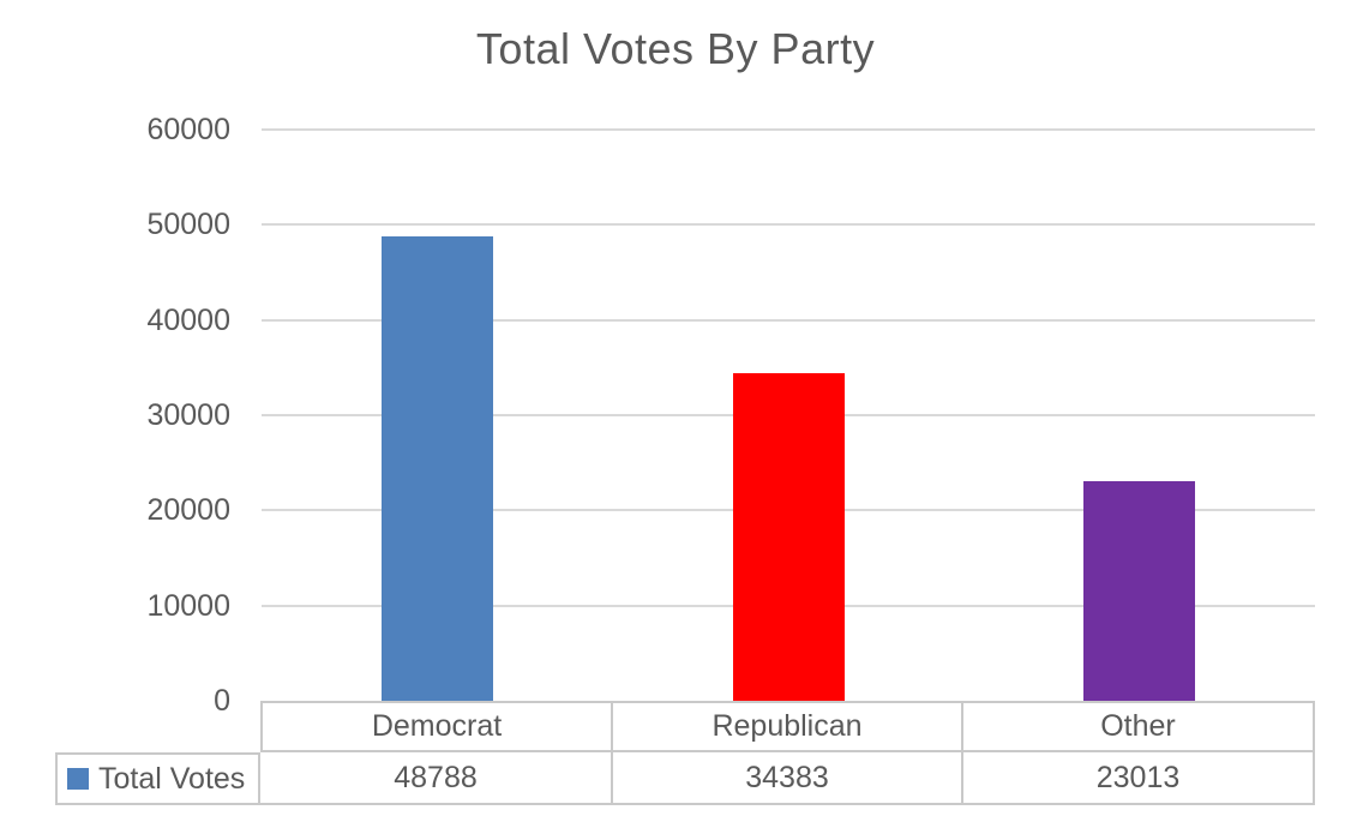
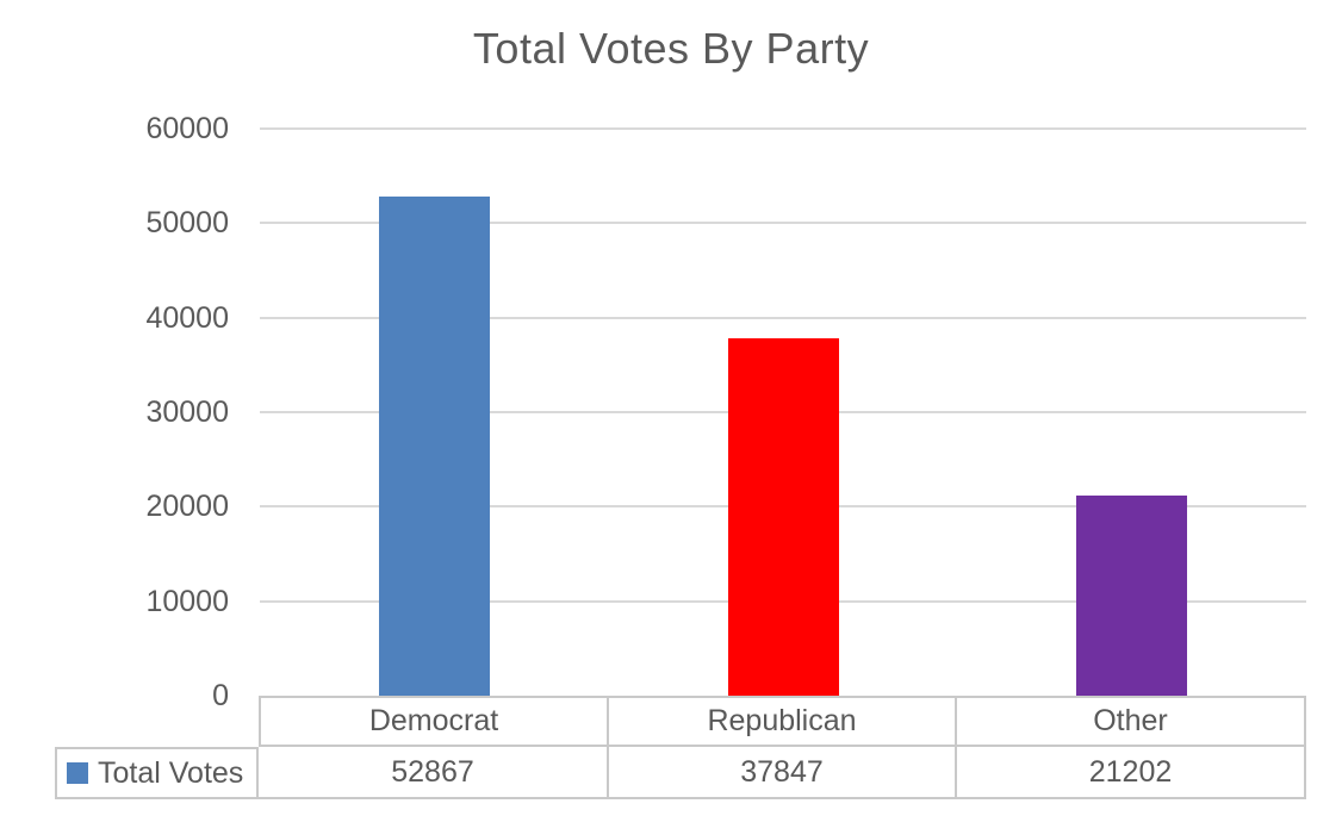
Democrat: 48788 -> 52867
Republican: 34383 -> 37847
Other: 23013 -> 21202
